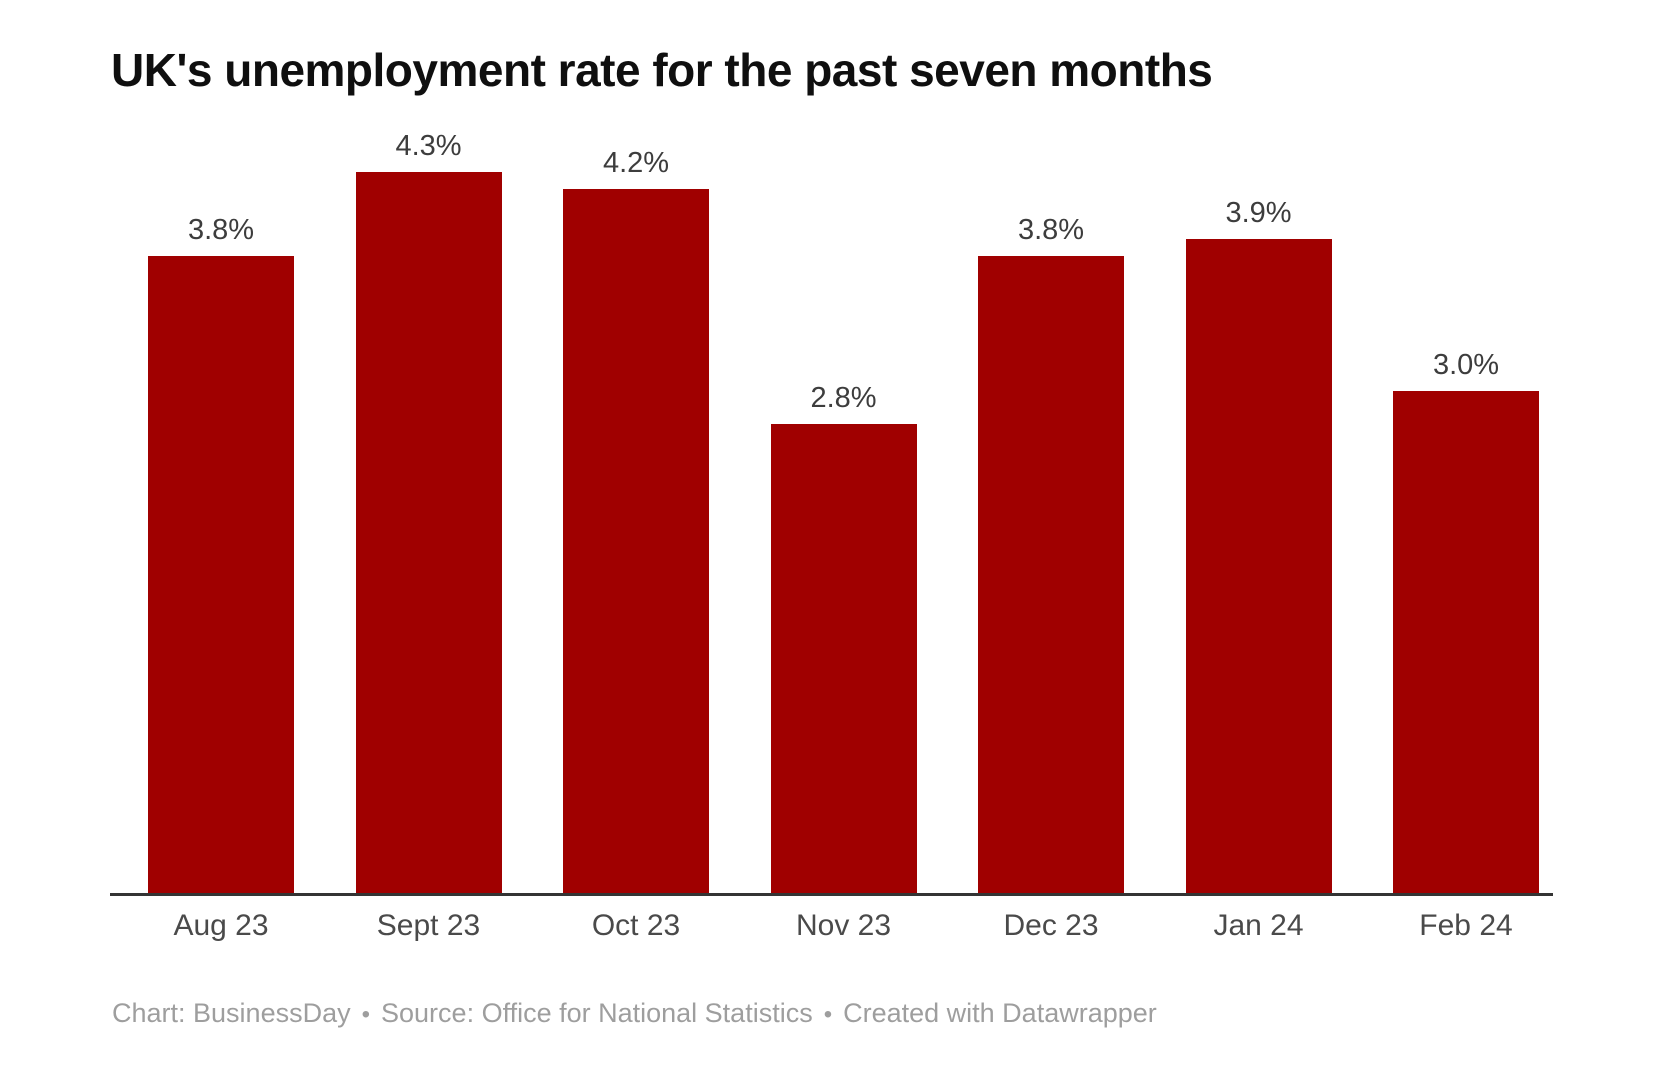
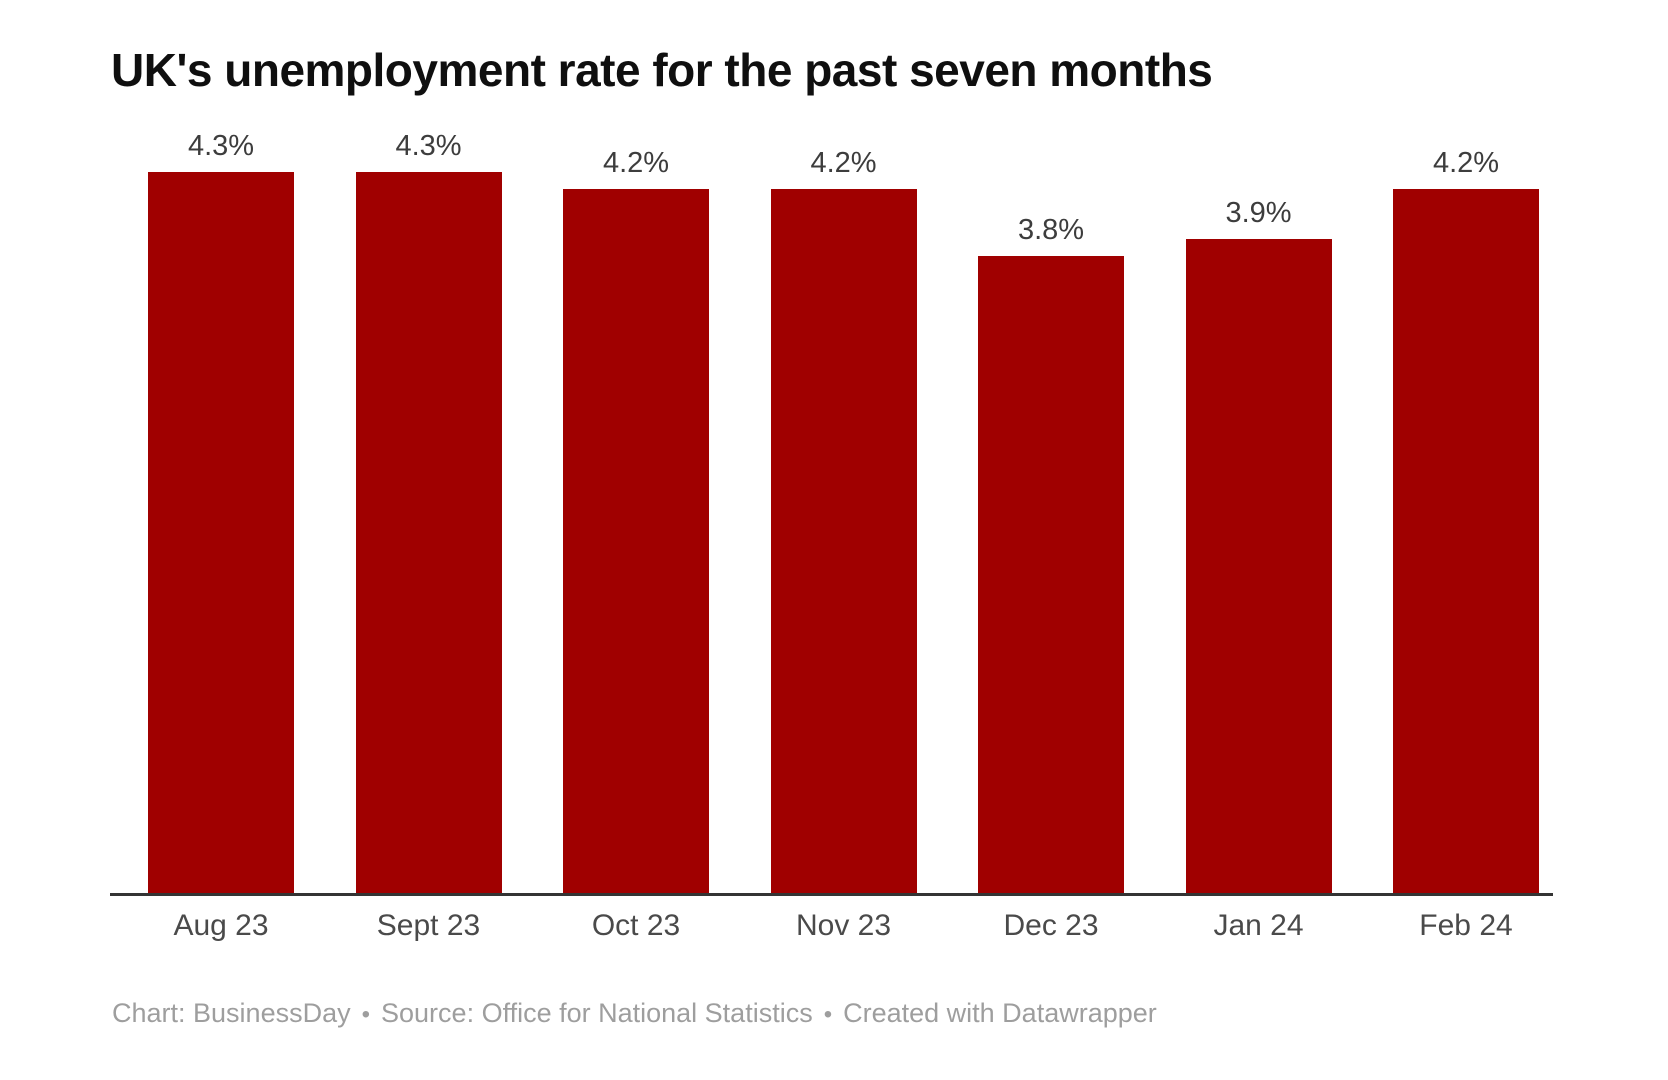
Aug 23: 3.8% -> 4.3%
Nov 23: 2.8% -> 4.2%
Feb 24: 3.0% -> 4.2%
